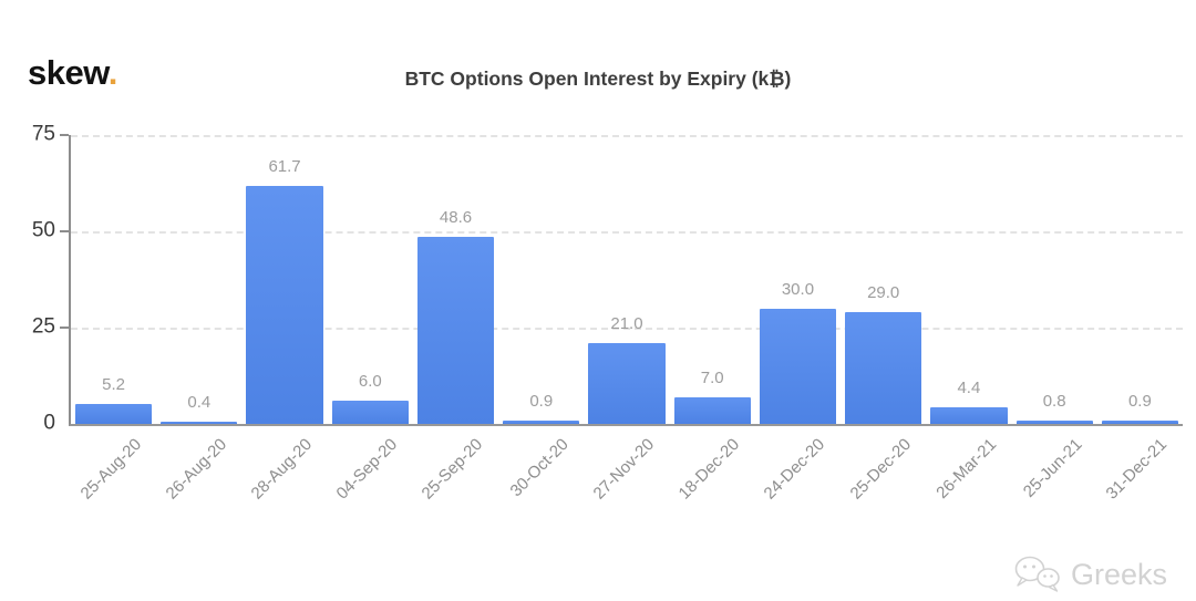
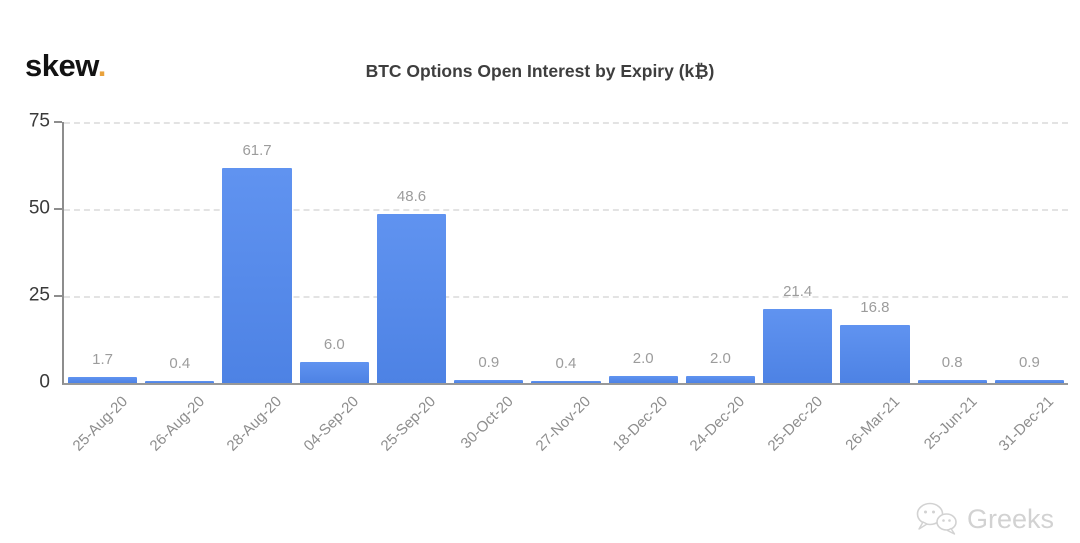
25-Aug-20: 5.2 -> 1.7
27-Nov-20: 21.0 -> 0.4
18-Dec-20: 7.0 -> 2.0
24-Dec-20: 30.0 -> 2.0
25-Dec-20: 29.0 -> 21.4
26-Mar-21: 4.4 -> 16.8
